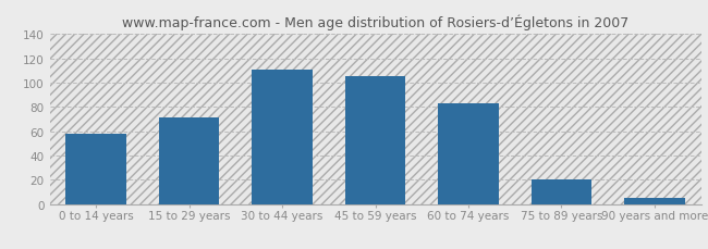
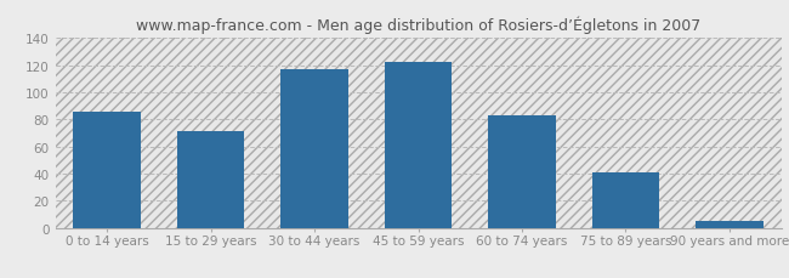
0 to 14 years: 58 -> 86
30 to 44 years: 111 -> 117
45 to 59 years: 105 -> 122
75 to 89 years: 20 -> 41
